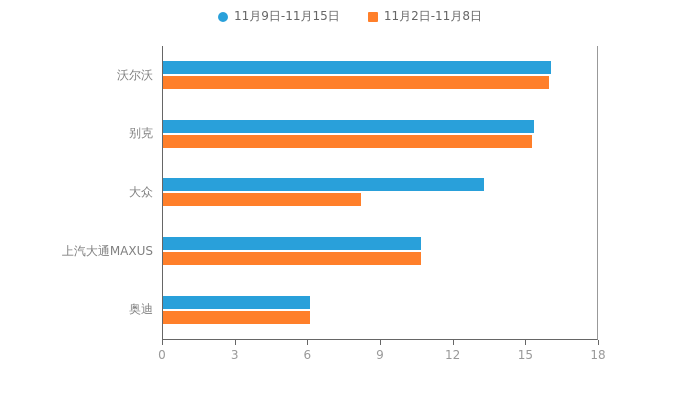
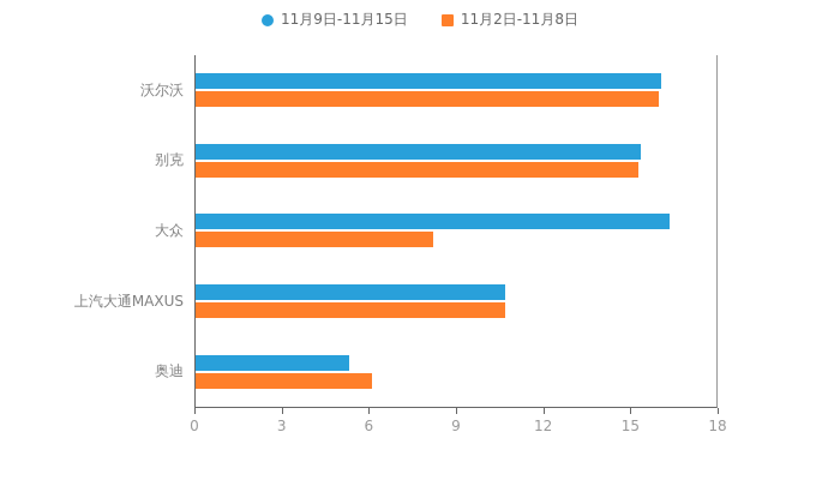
11月9日-11月15日/大众: 13.3 -> 16.4
11月9日-11月15日/奥迪: 6.1 -> 5.3
